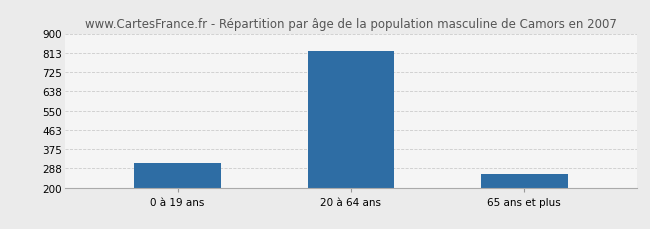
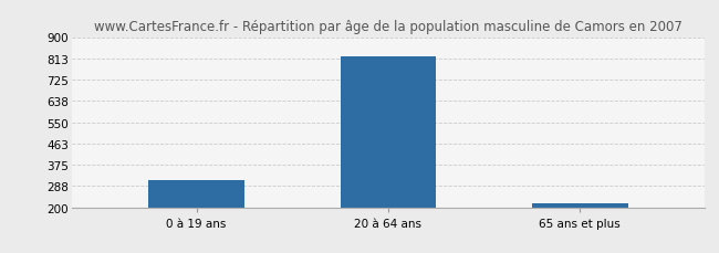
65 ans et plus: 260 -> 215
